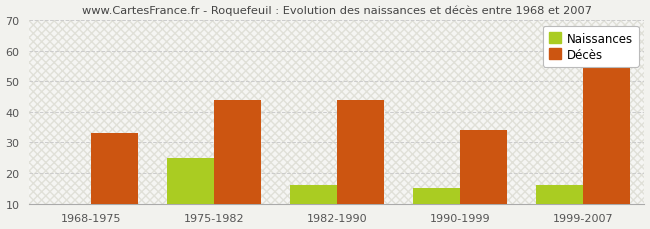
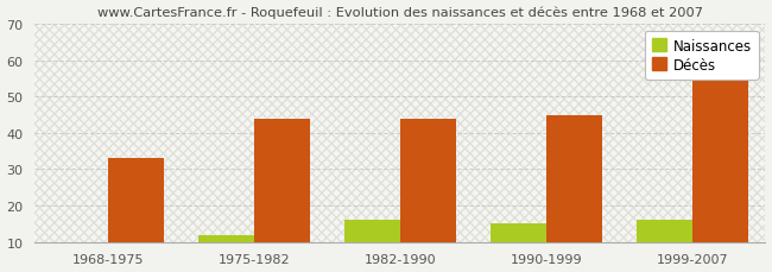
Naissances/1975-1982: 25 -> 12
Décès/1990-1999: 34 -> 45
